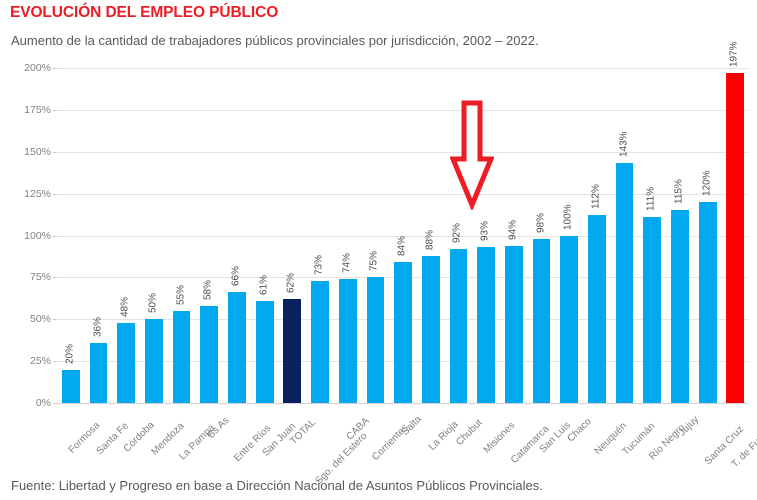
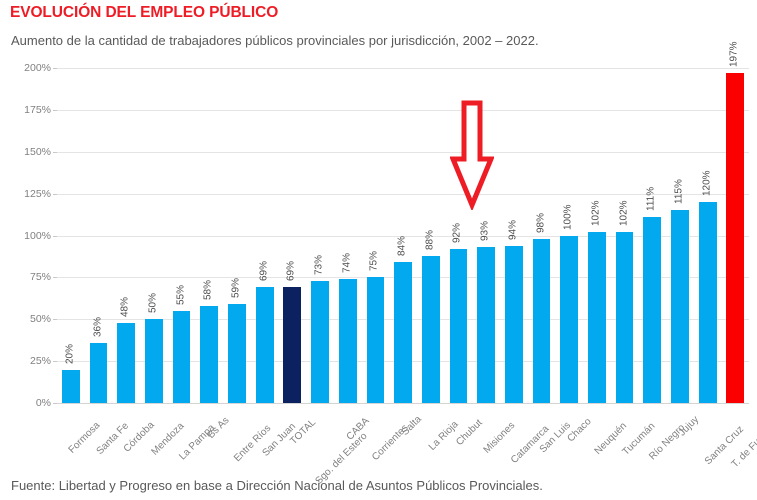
Entre Ríos: 66% -> 59%
San Juan: 61% -> 69%
TOTAL: 62% -> 69%
Neuquén: 112% -> 102%
Tucumán: 143% -> 102%
